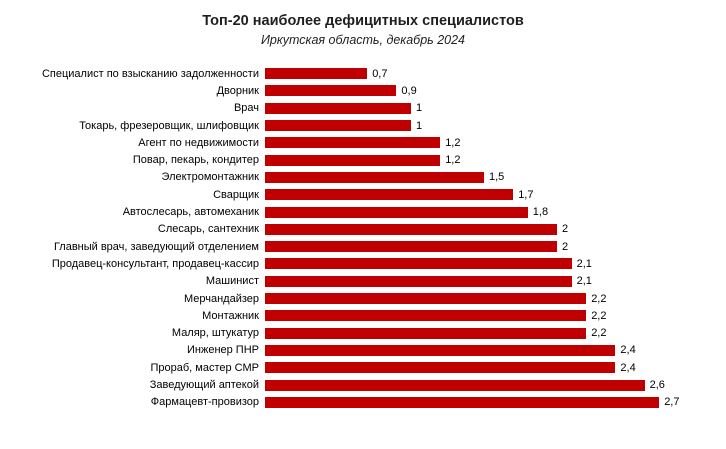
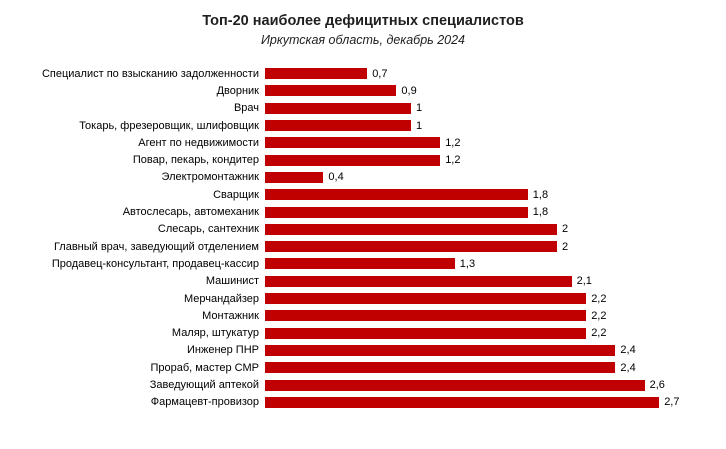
Электромонтажник: 1,5 -> 0,4
Сварщик: 1,7 -> 1,8
Продавец-консультант, продавец-кассир: 2,1 -> 1,3
